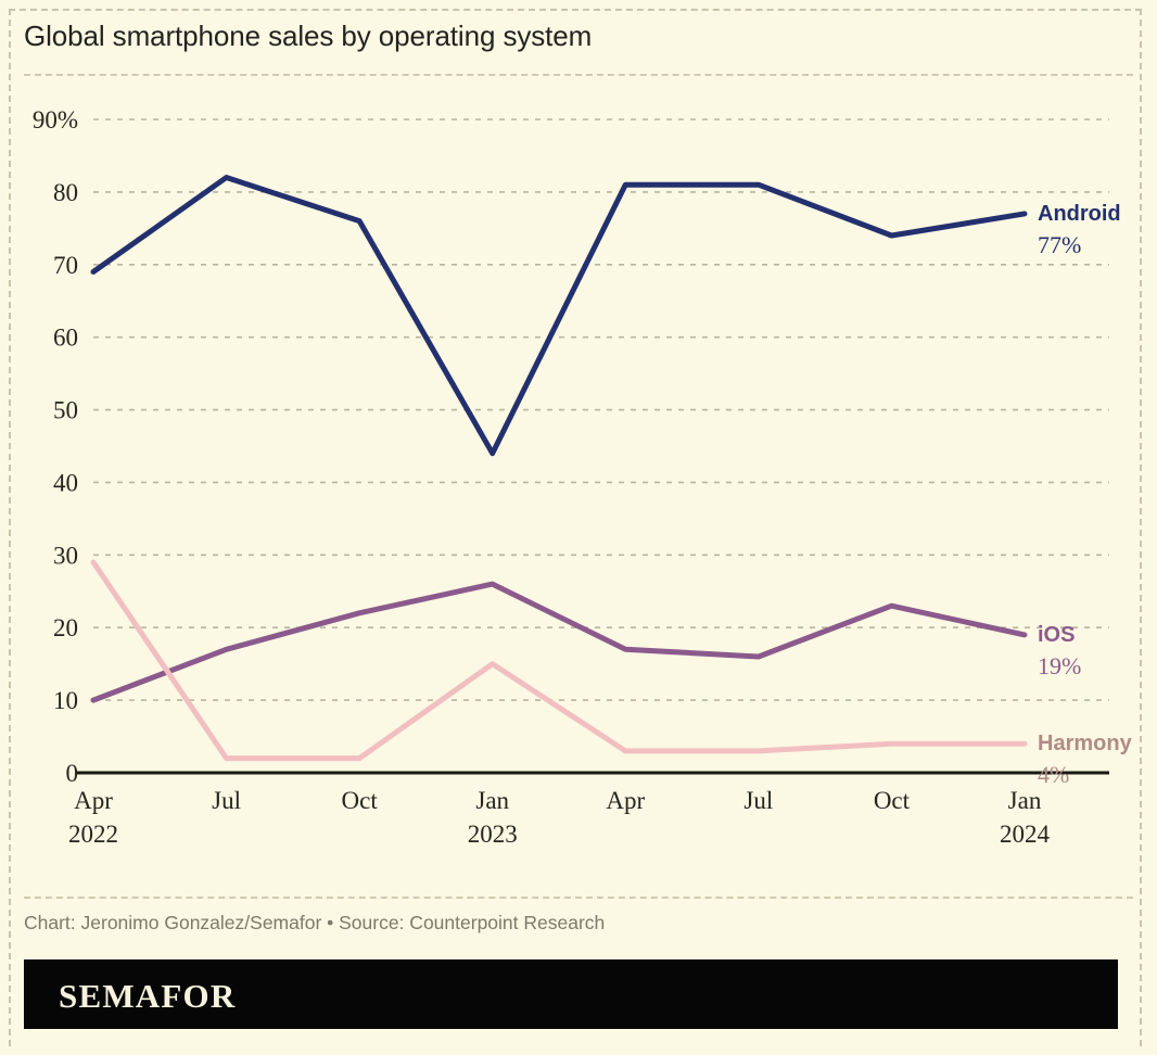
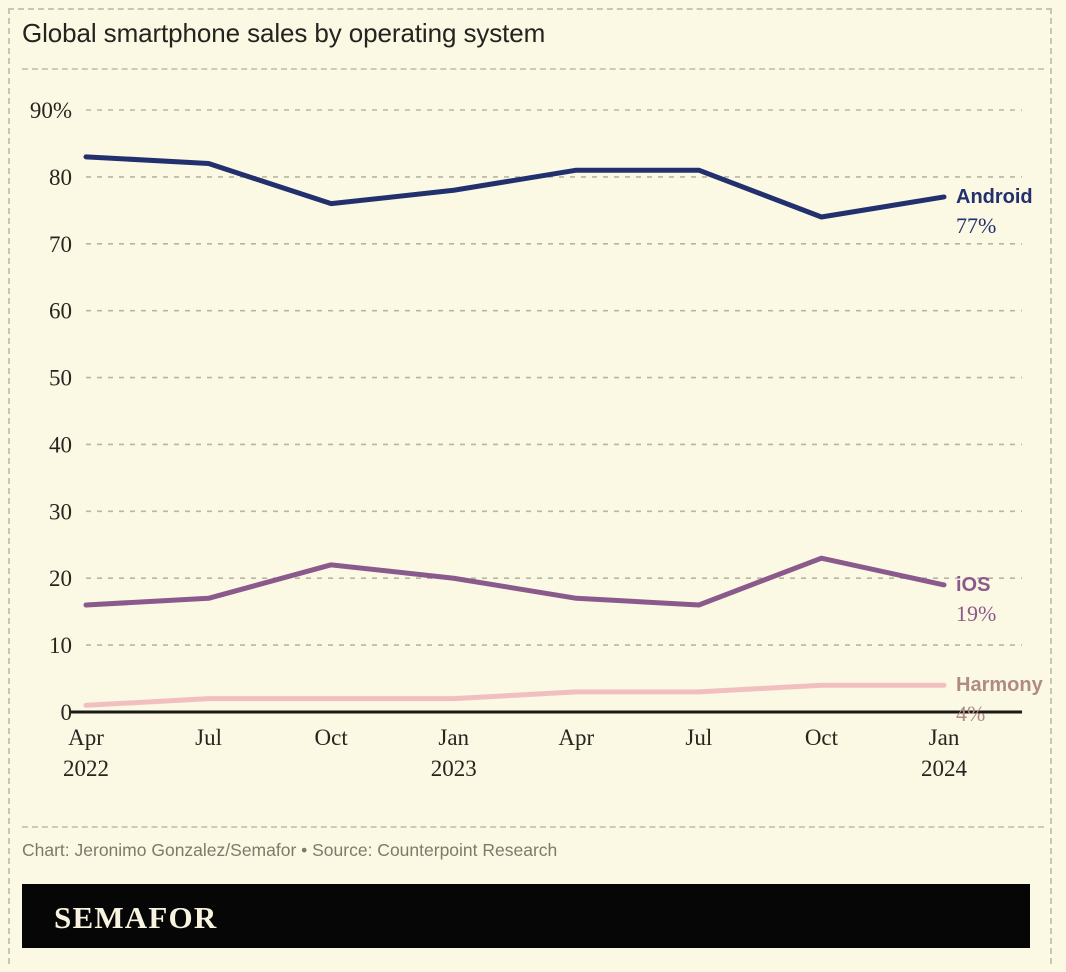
Android/Apr 2022: 69% -> 83%
iOS/Apr 2022: 10% -> 16%
Harmony/Apr 2022: 29% -> 1%
Android/Jan 2023: 44% -> 78%
iOS/Jan 2023: 26% -> 20%
Harmony/Jan 2023: 15% -> 2%
